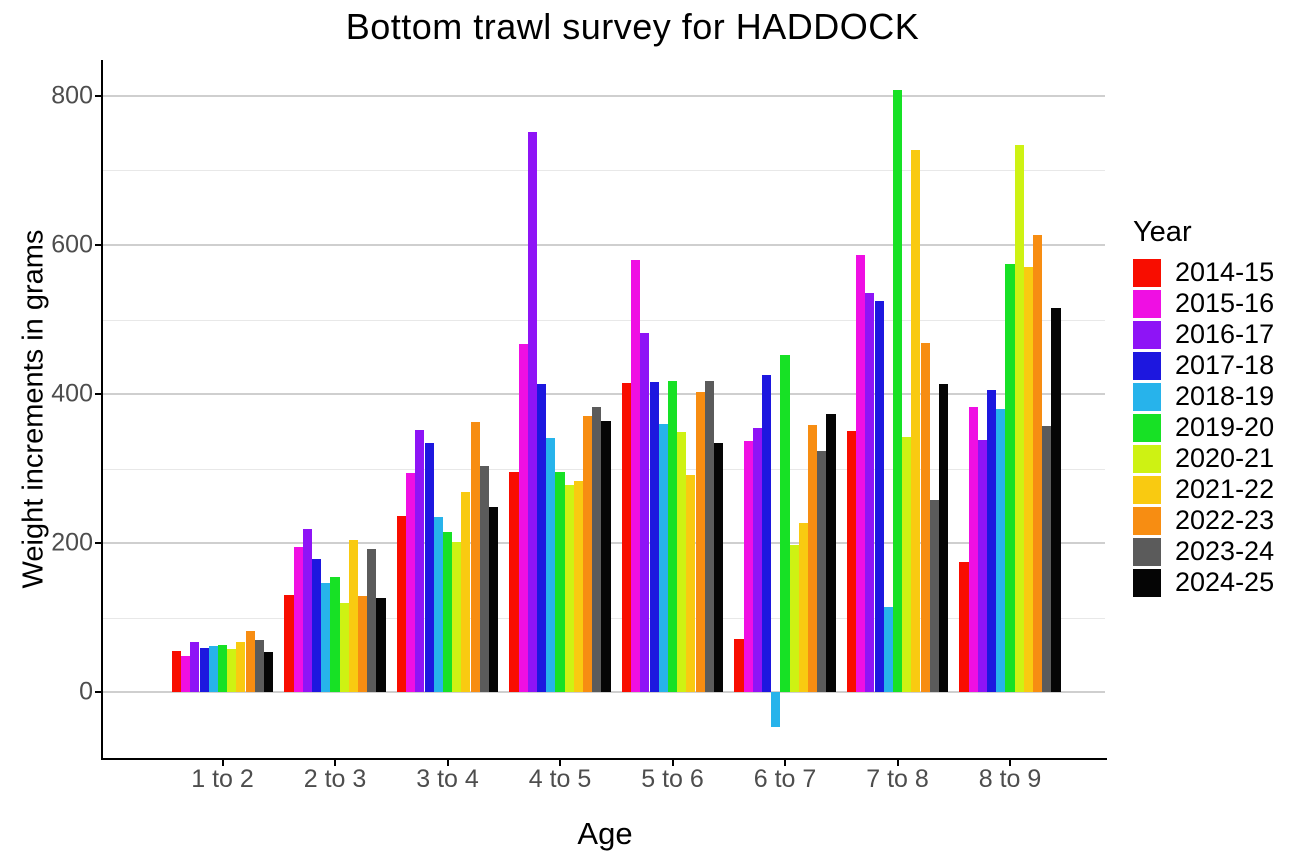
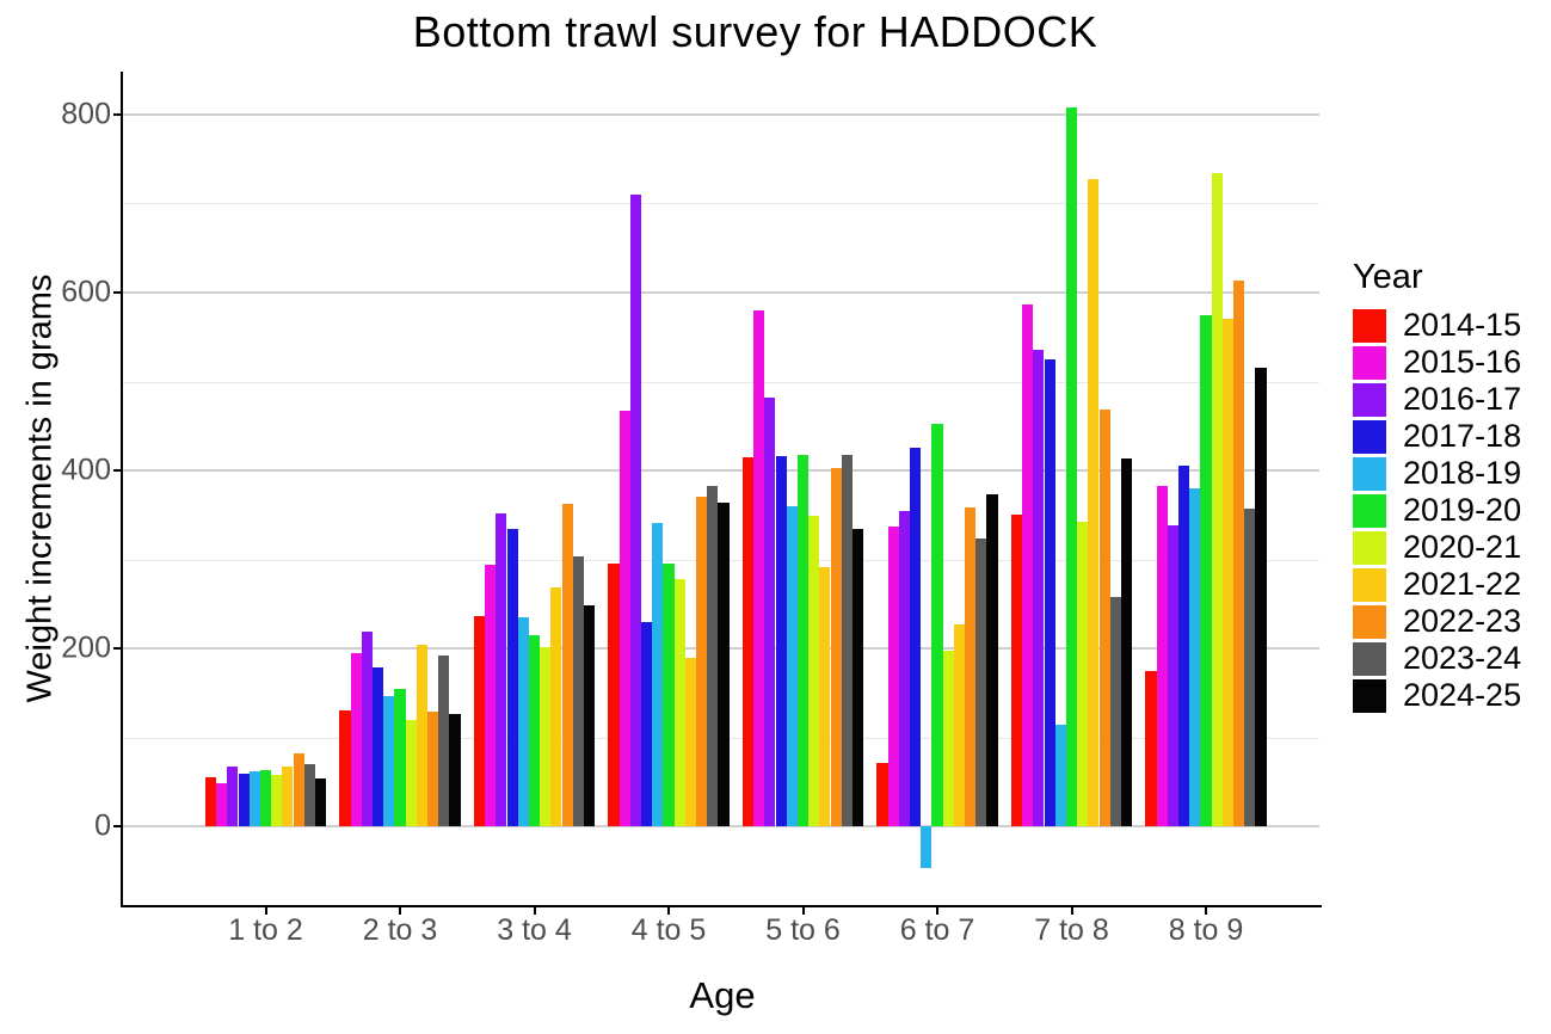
2016-17/4 to 5: 750 -> 710
2017-18/4 to 5: 410 -> 230
2021-22/4 to 5: 280 -> 190
